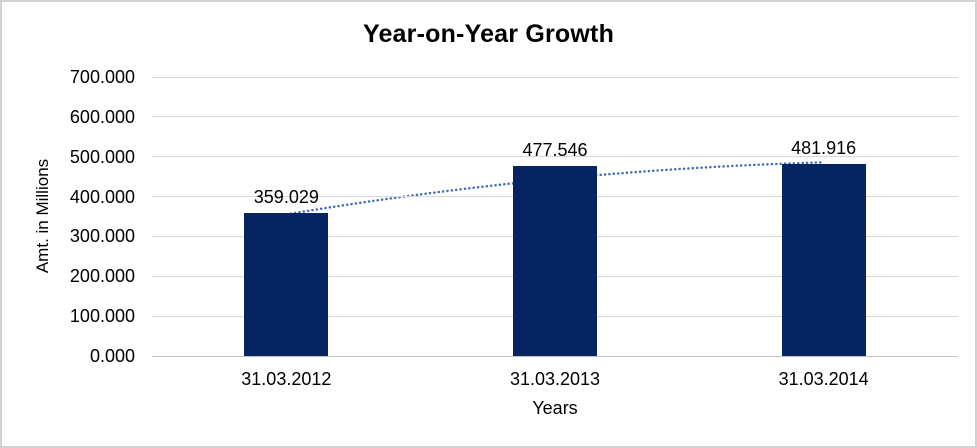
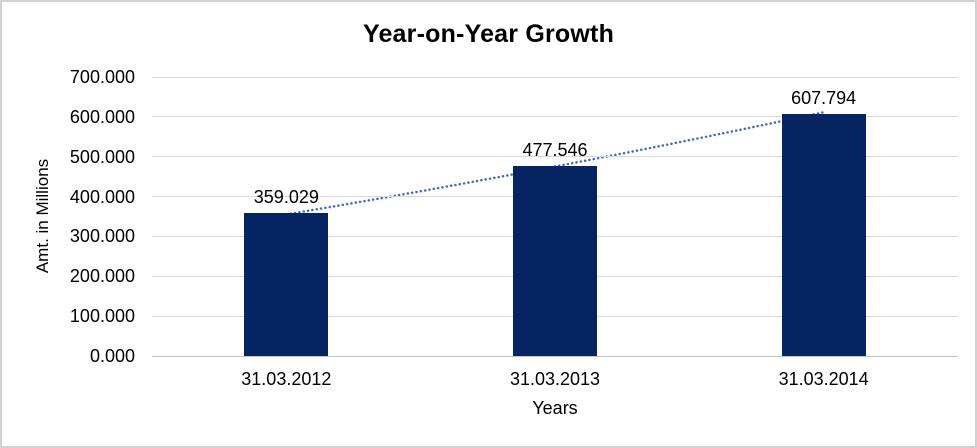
31.03.2014: 481.916 -> 607.794
